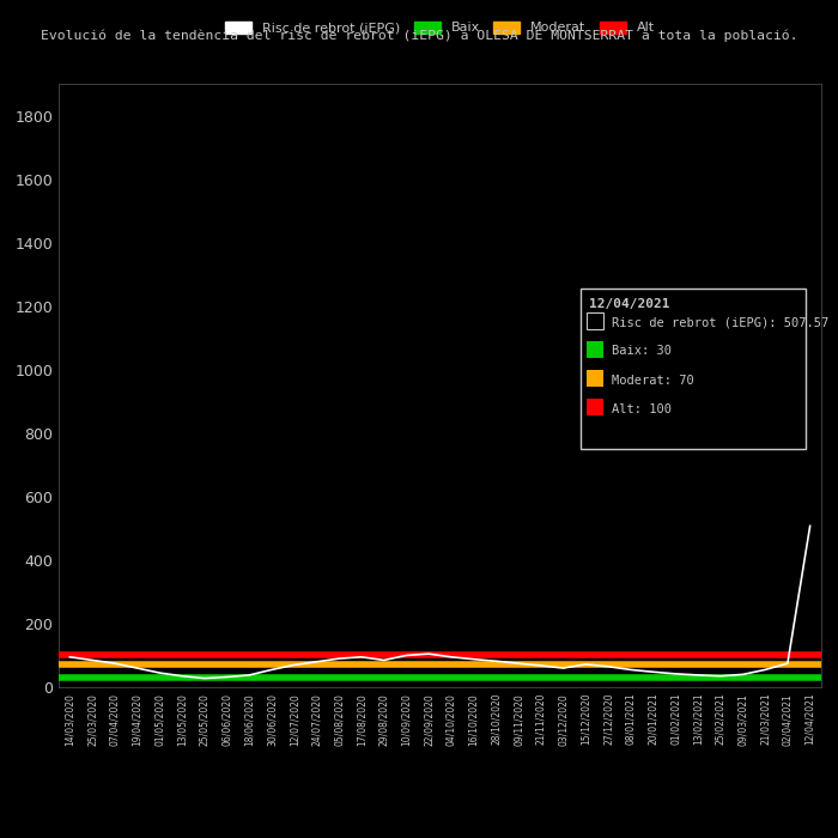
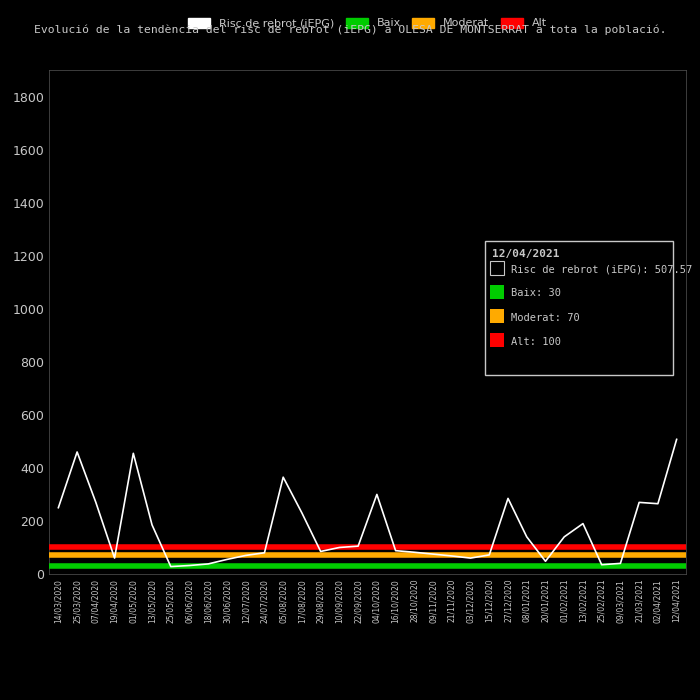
14/03/2020: 95 -> 250
25/03/2020: 85 -> 460
07/04/2020: 75 -> 270
01/05/2020: 45 -> 455
13/05/2020: 35 -> 185
05/08/2020: 90 -> 365
17/08/2020: 95 -> 230
04/10/2020: 95 -> 300
27/12/2020: 65 -> 285
08/01/2021: 55 -> 140
01/02/2021: 42 -> 140
13/02/2021: 38 -> 190
21/03/2021: 55 -> 270
02/04/2021: 75 -> 265
